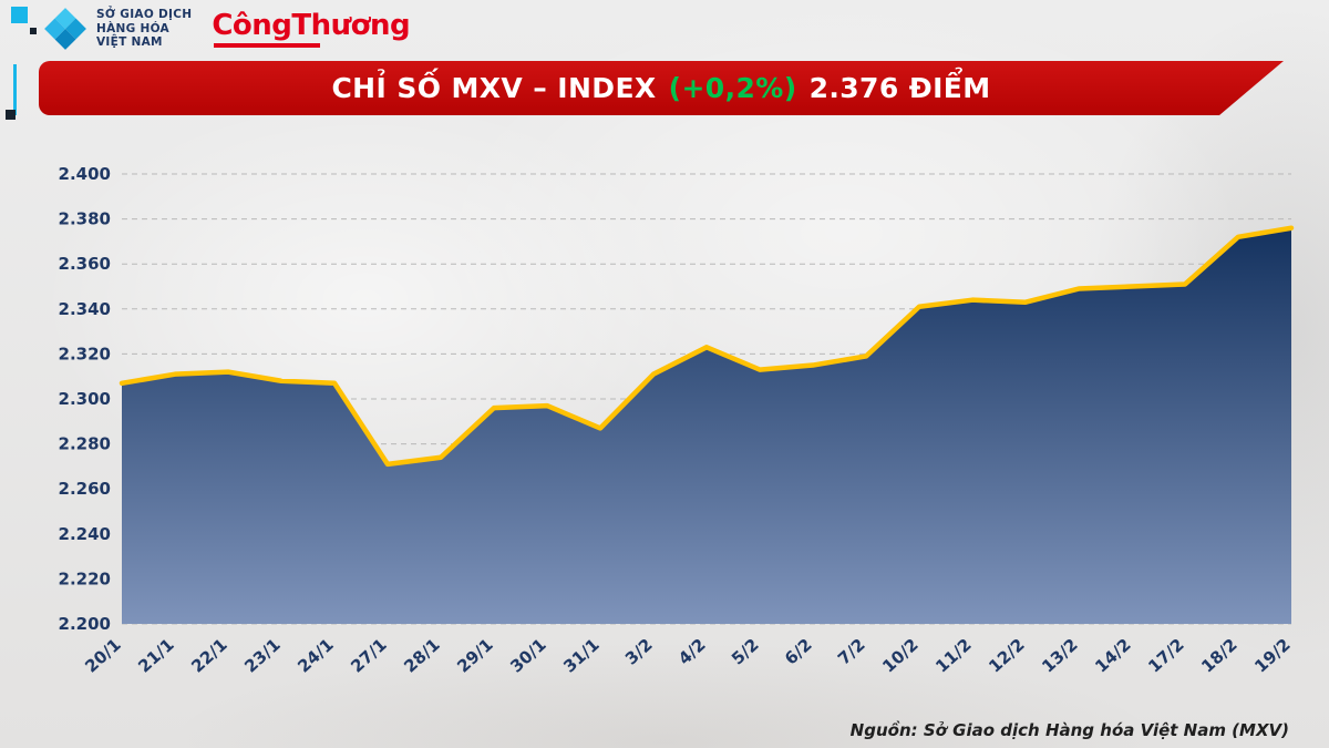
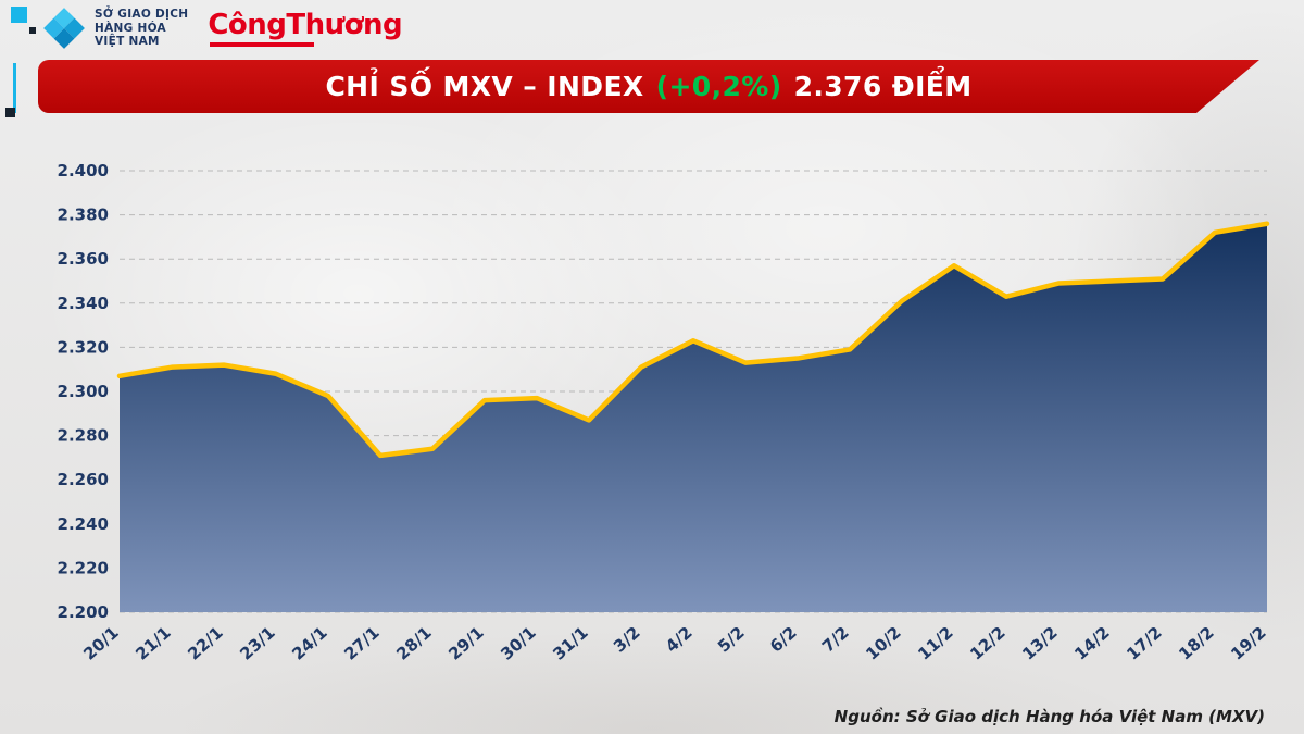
24/1: 2307 -> 2298
11/2: 2344 -> 2357
